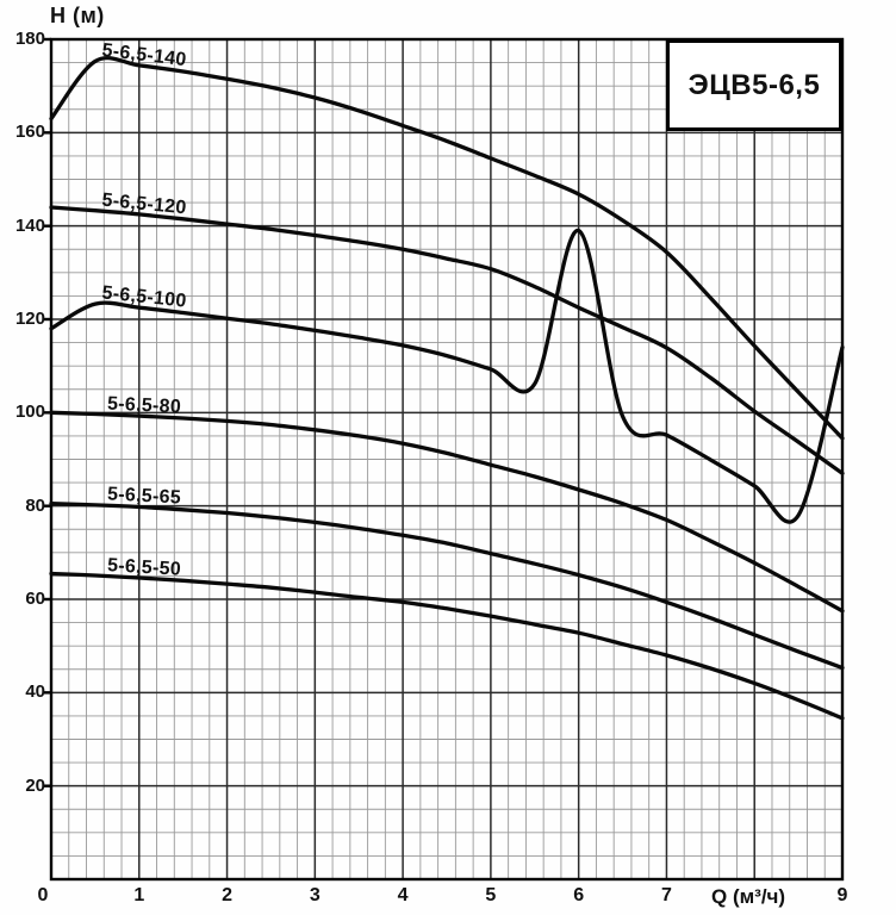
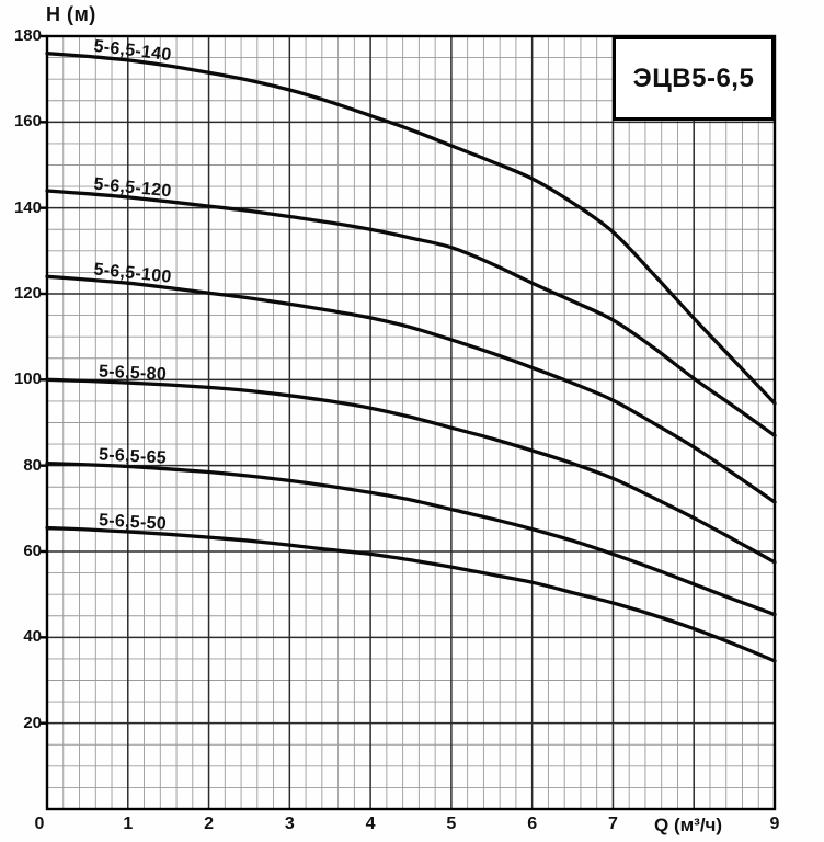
5-6,5-140/0: 163 -> 176
5-6,5-100/0: 118 -> 124
5-6,5-100/6: 139 -> 103
5-6,5-100/9: 114 -> 72
